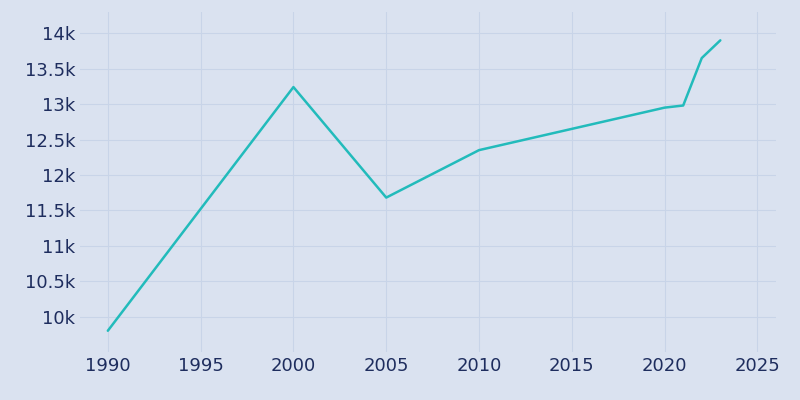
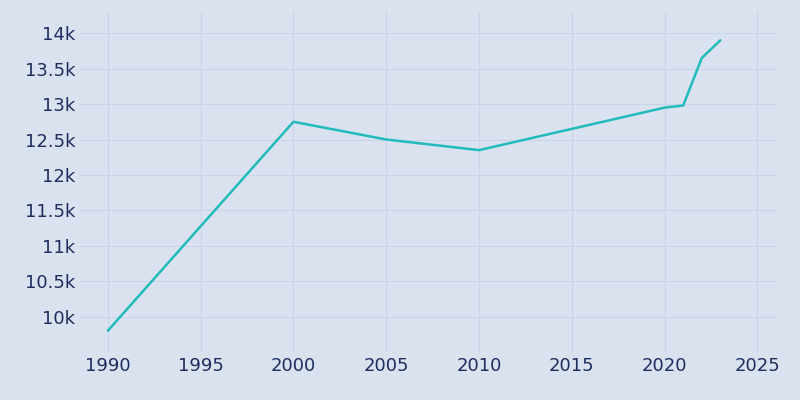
2000: 13.24k -> 12.75k
2005: 11.68k -> 12.50k
